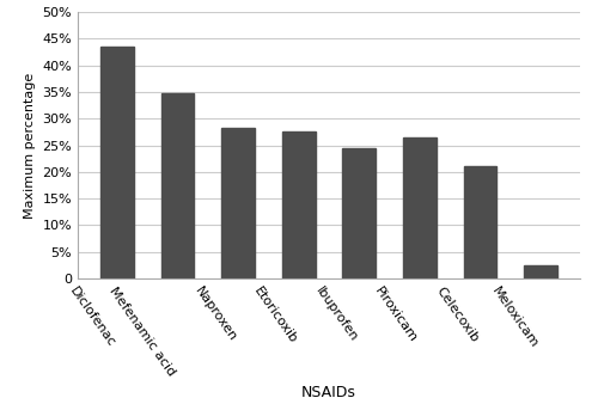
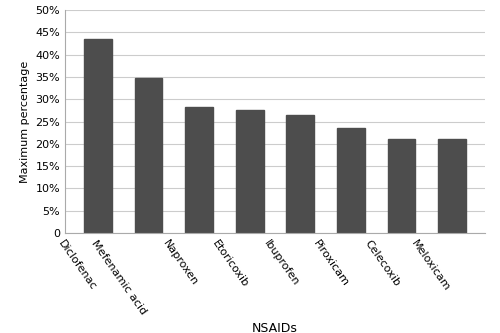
Ibuprofen: 24.5% -> 26.4%
Piroxicam: 26.5% -> 23.6%
Meloxicam: 2.5% -> 21.1%
